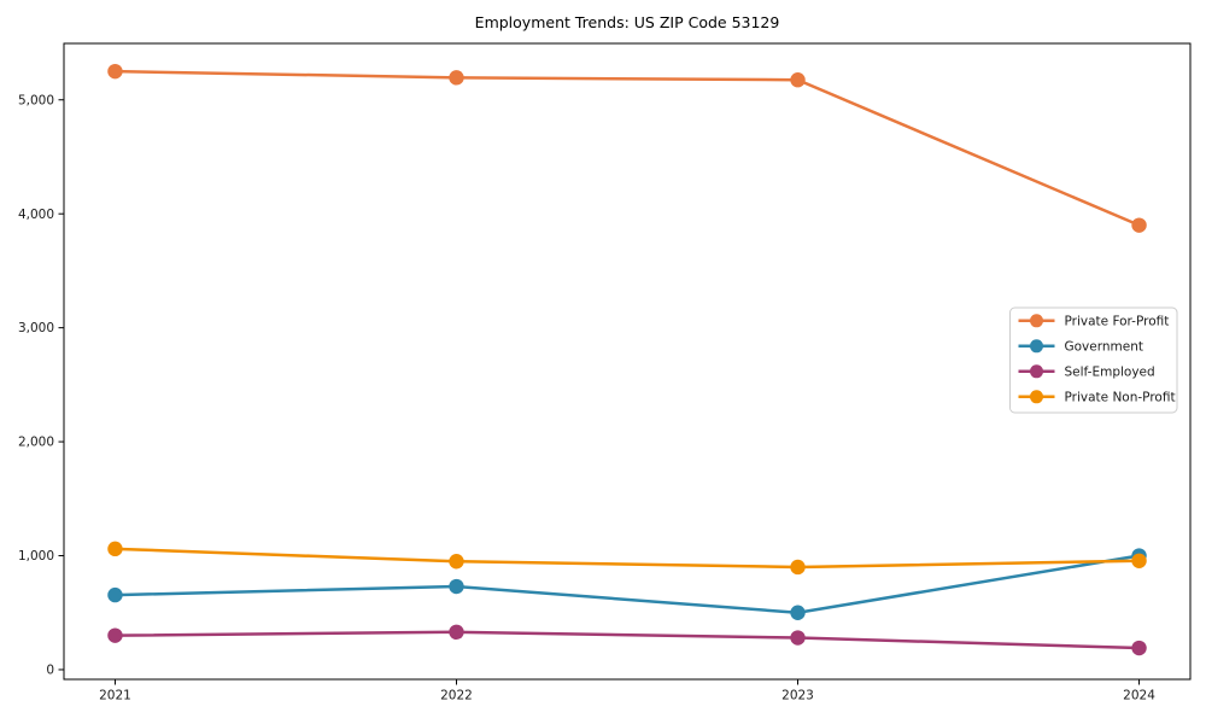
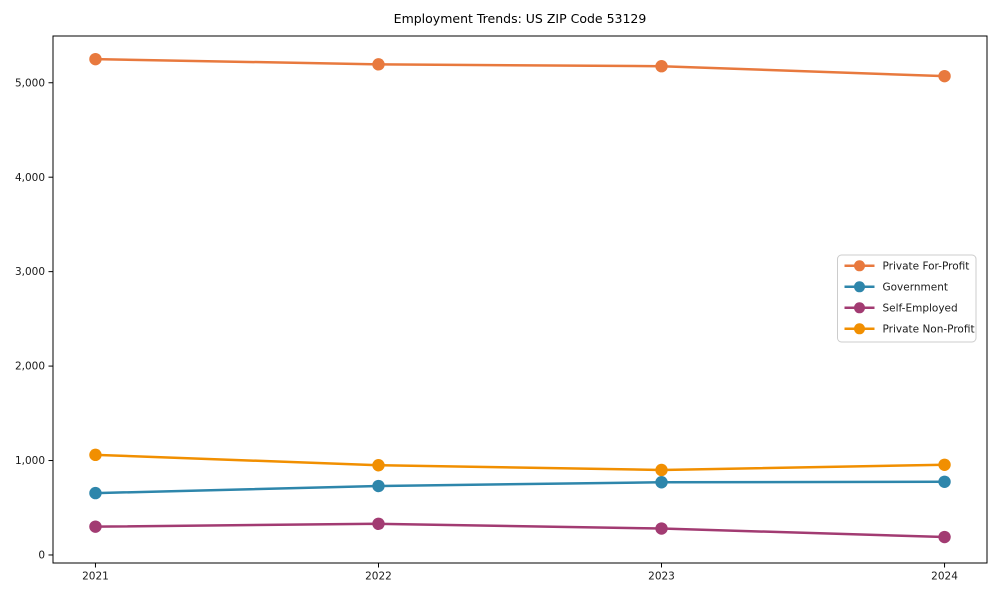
Government/2023: 500 -> 800
Private For-Profit/2024: 3900 -> 5100
Government/2024: 1000 -> 800
